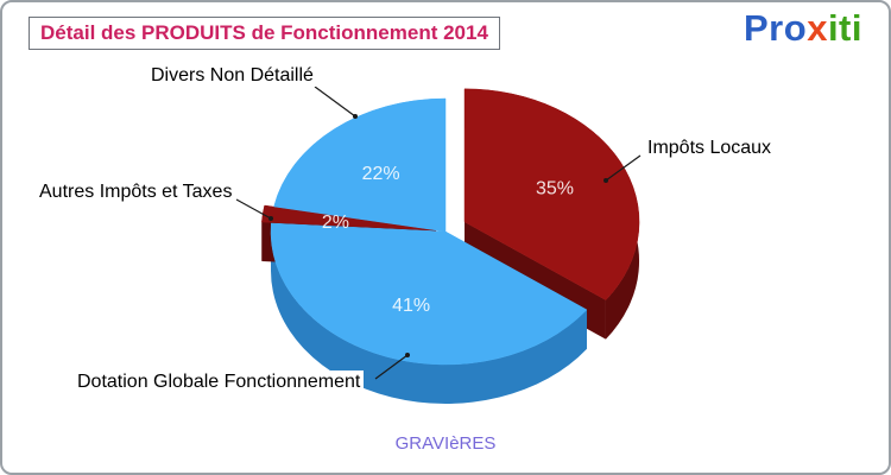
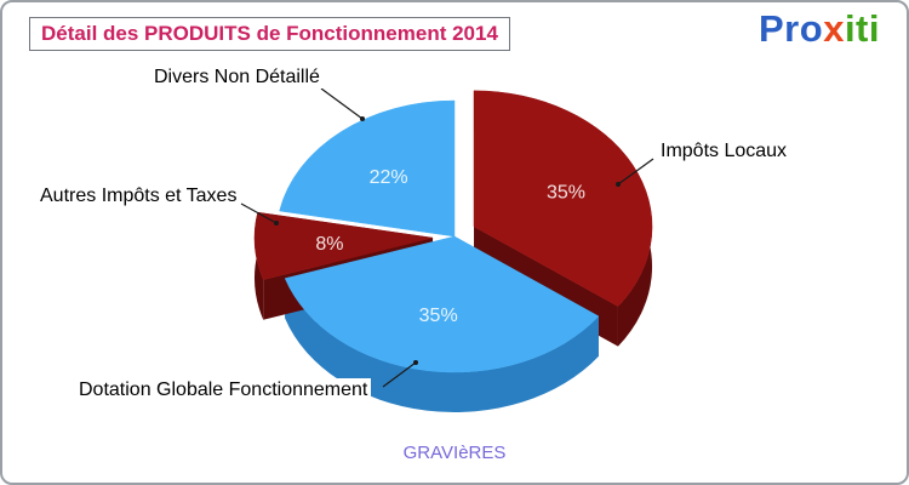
Dotation Globale Fonctionnement: 41% -> 35%
Autres Impôts et Taxes: 2% -> 8%
